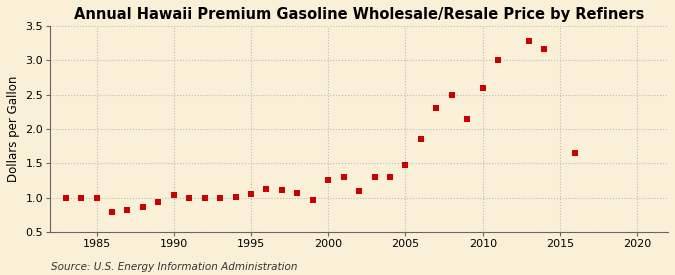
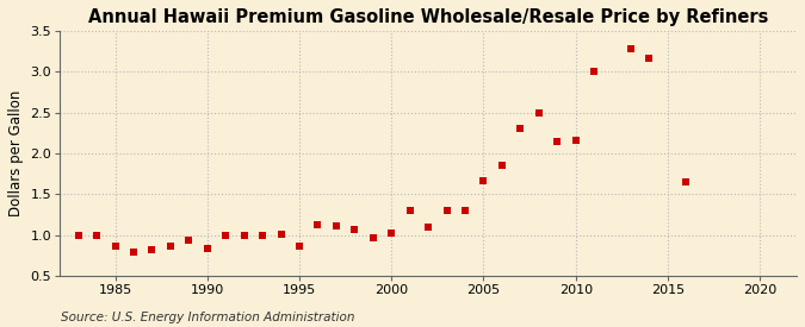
1985: 0.99 -> 0.86
1990: 1.04 -> 0.84
1995: 1.05 -> 0.86
2000: 1.25 -> 1.02
2005: 1.48 -> 1.66
2010: 2.60 -> 2.16
